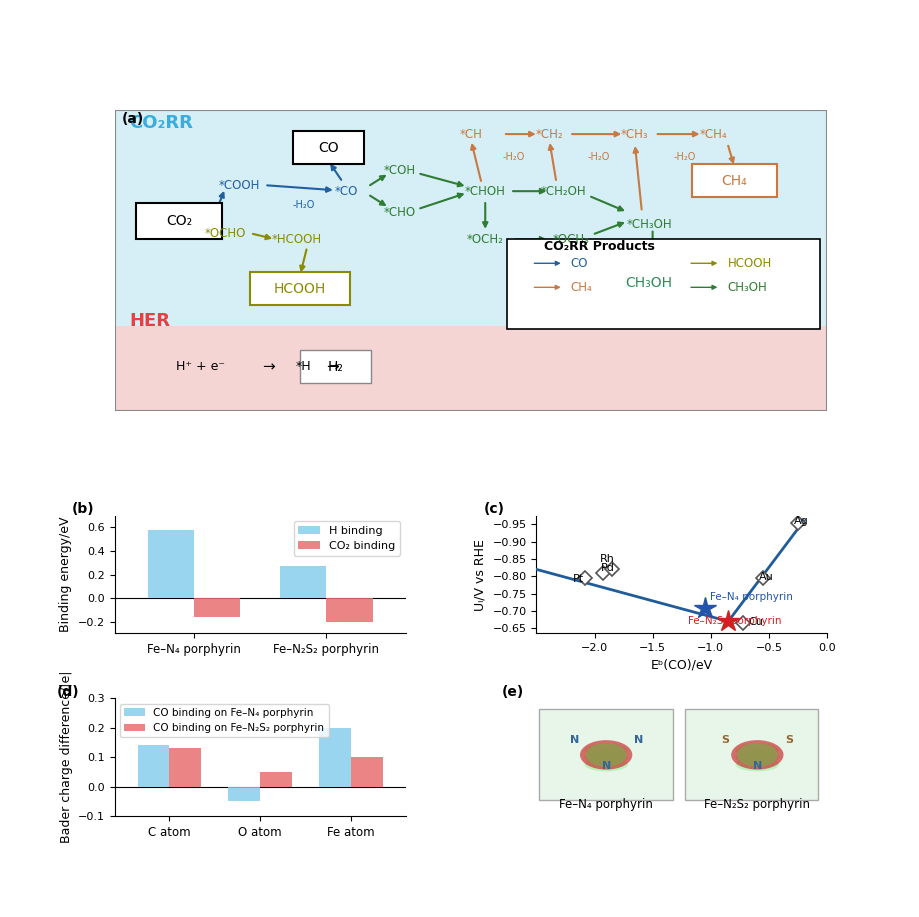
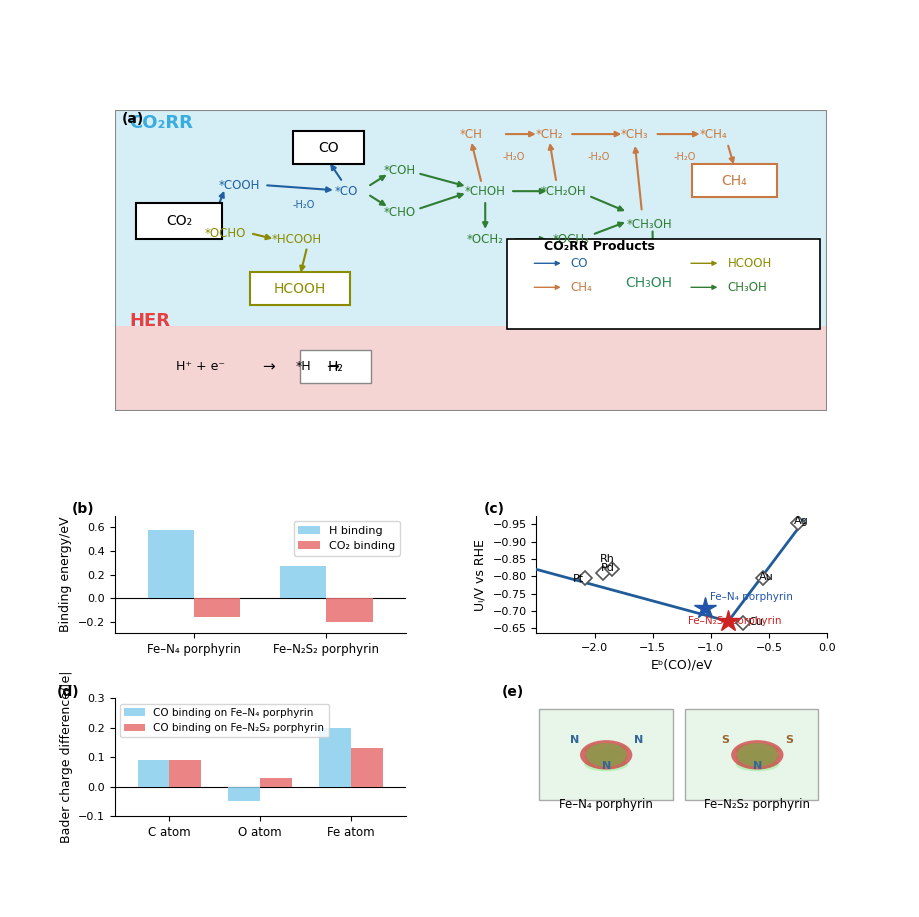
CO binding on Fe–N₄ porphyrin/C atom: 0.14 -> 0.09
CO binding on Fe–N₂S₂ porphyrin/C atom: 0.13 -> 0.09
CO binding on Fe–N₂S₂ porphyrin/O atom: 0.05 -> 0.03
CO binding on Fe–N₂S₂ porphyrin/Fe atom: 0.10 -> 0.13
